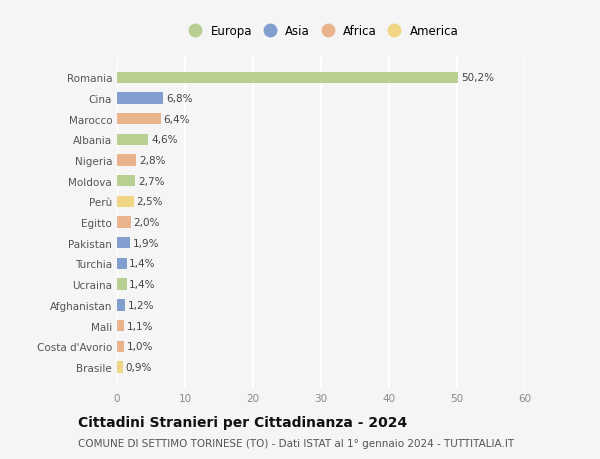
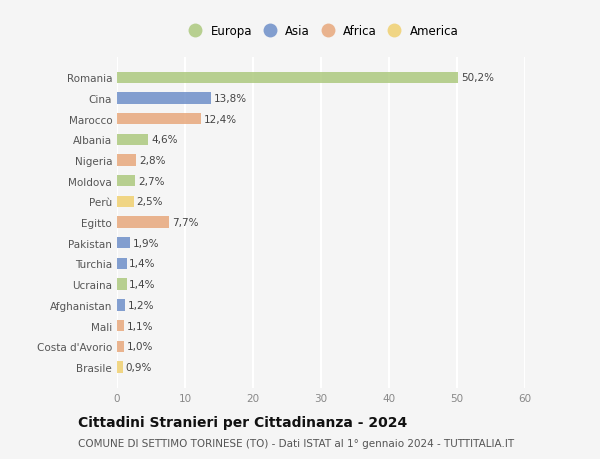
Cina: 6,8% -> 13,8%
Marocco: 6,4% -> 12,4%
Egitto: 2,0% -> 7,7%
